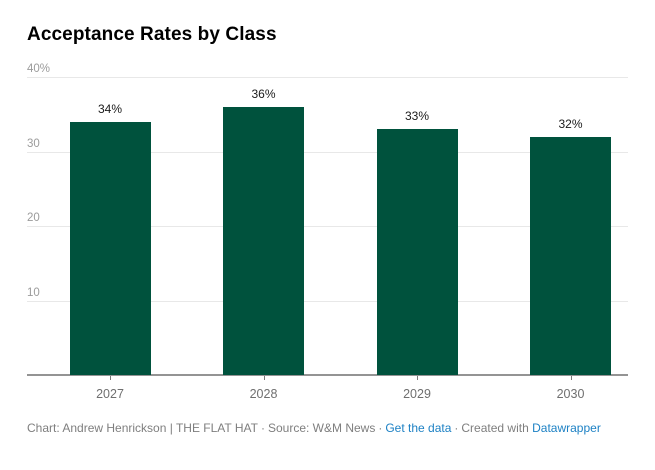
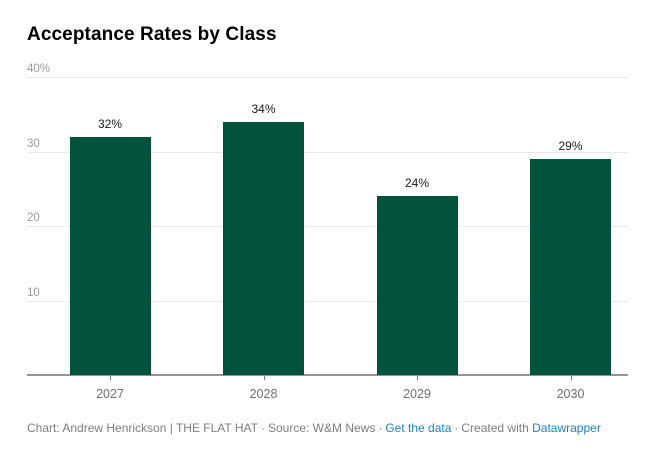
2027: 34% -> 32%
2028: 36% -> 34%
2029: 33% -> 24%
2030: 32% -> 29%
